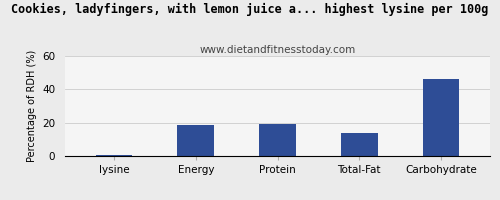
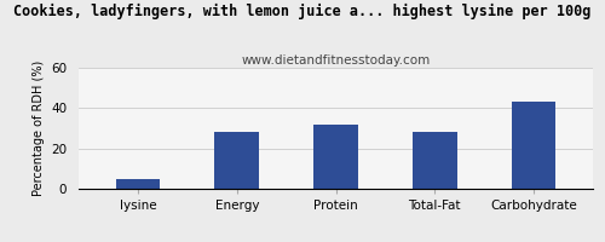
lysine: 0 -> 5
Energy: 18 -> 28
Protein: 20 -> 32
Total-Fat: 14 -> 28
Carbohydrate: 46 -> 43
